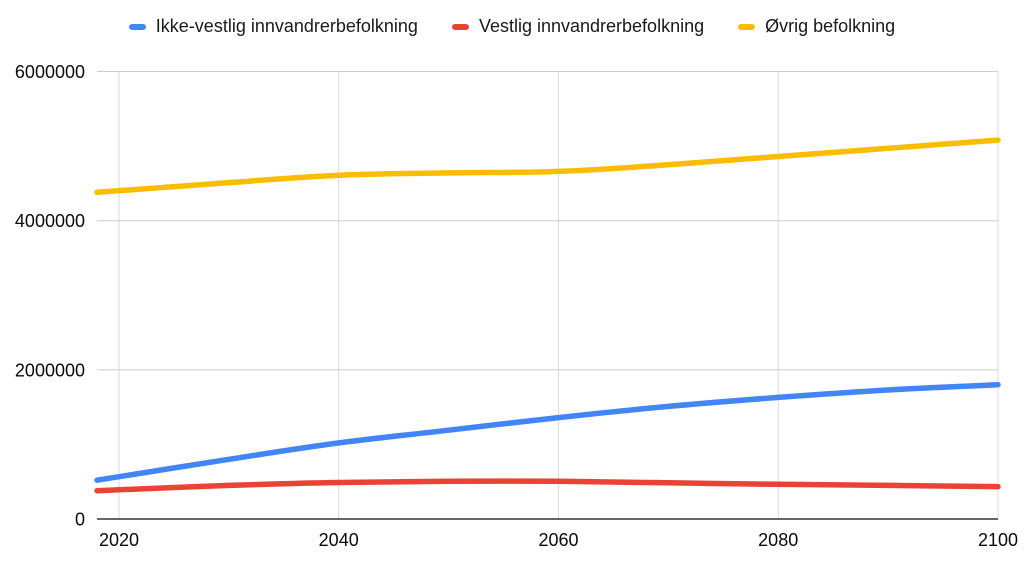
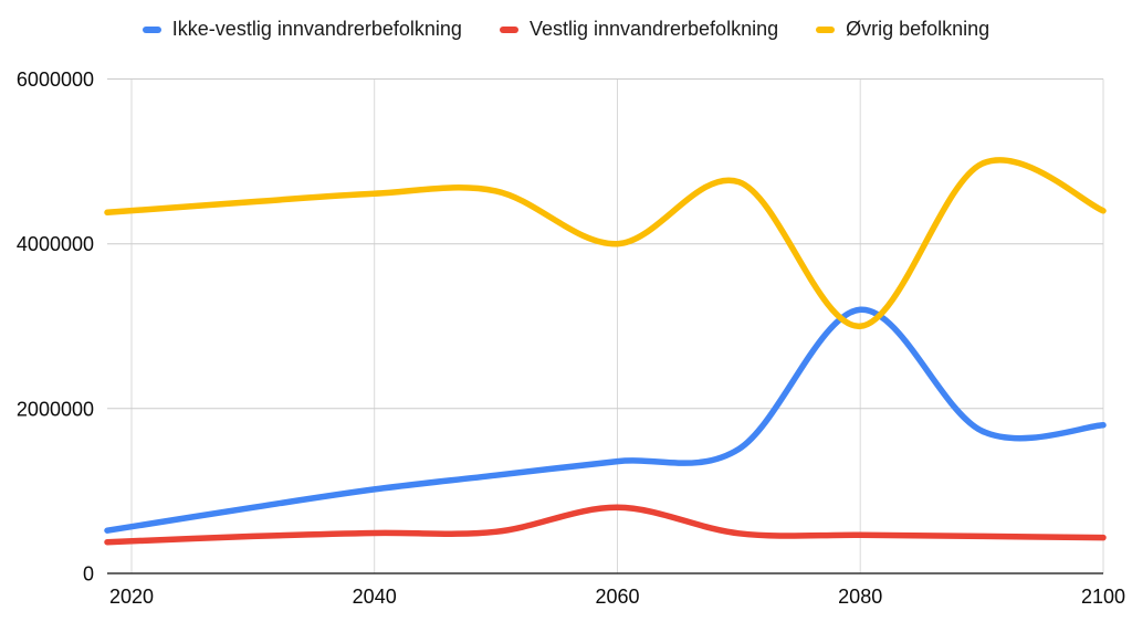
Vestlig innvandrerbefolkning/2060: 500000 -> 800000
Øvrig befolkning/2060: 4700000 -> 4000000
Ikke-vestlig innvandrerbefolkning/2080: 1600000 -> 3200000
Øvrig befolkning/2080: 4900000 -> 3000000
Øvrig befolkning/2100: 5100000 -> 4400000
